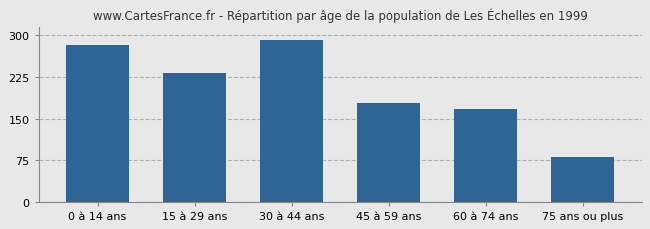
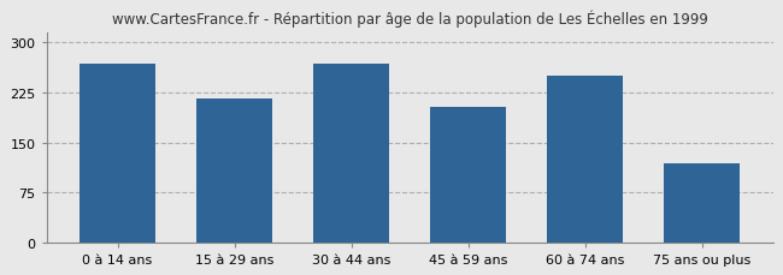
0 à 14 ans: 283 -> 268
15 à 29 ans: 232 -> 216
30 à 44 ans: 291 -> 268
45 à 59 ans: 178 -> 204
60 à 74 ans: 168 -> 250
75 ans ou plus: 80 -> 118
